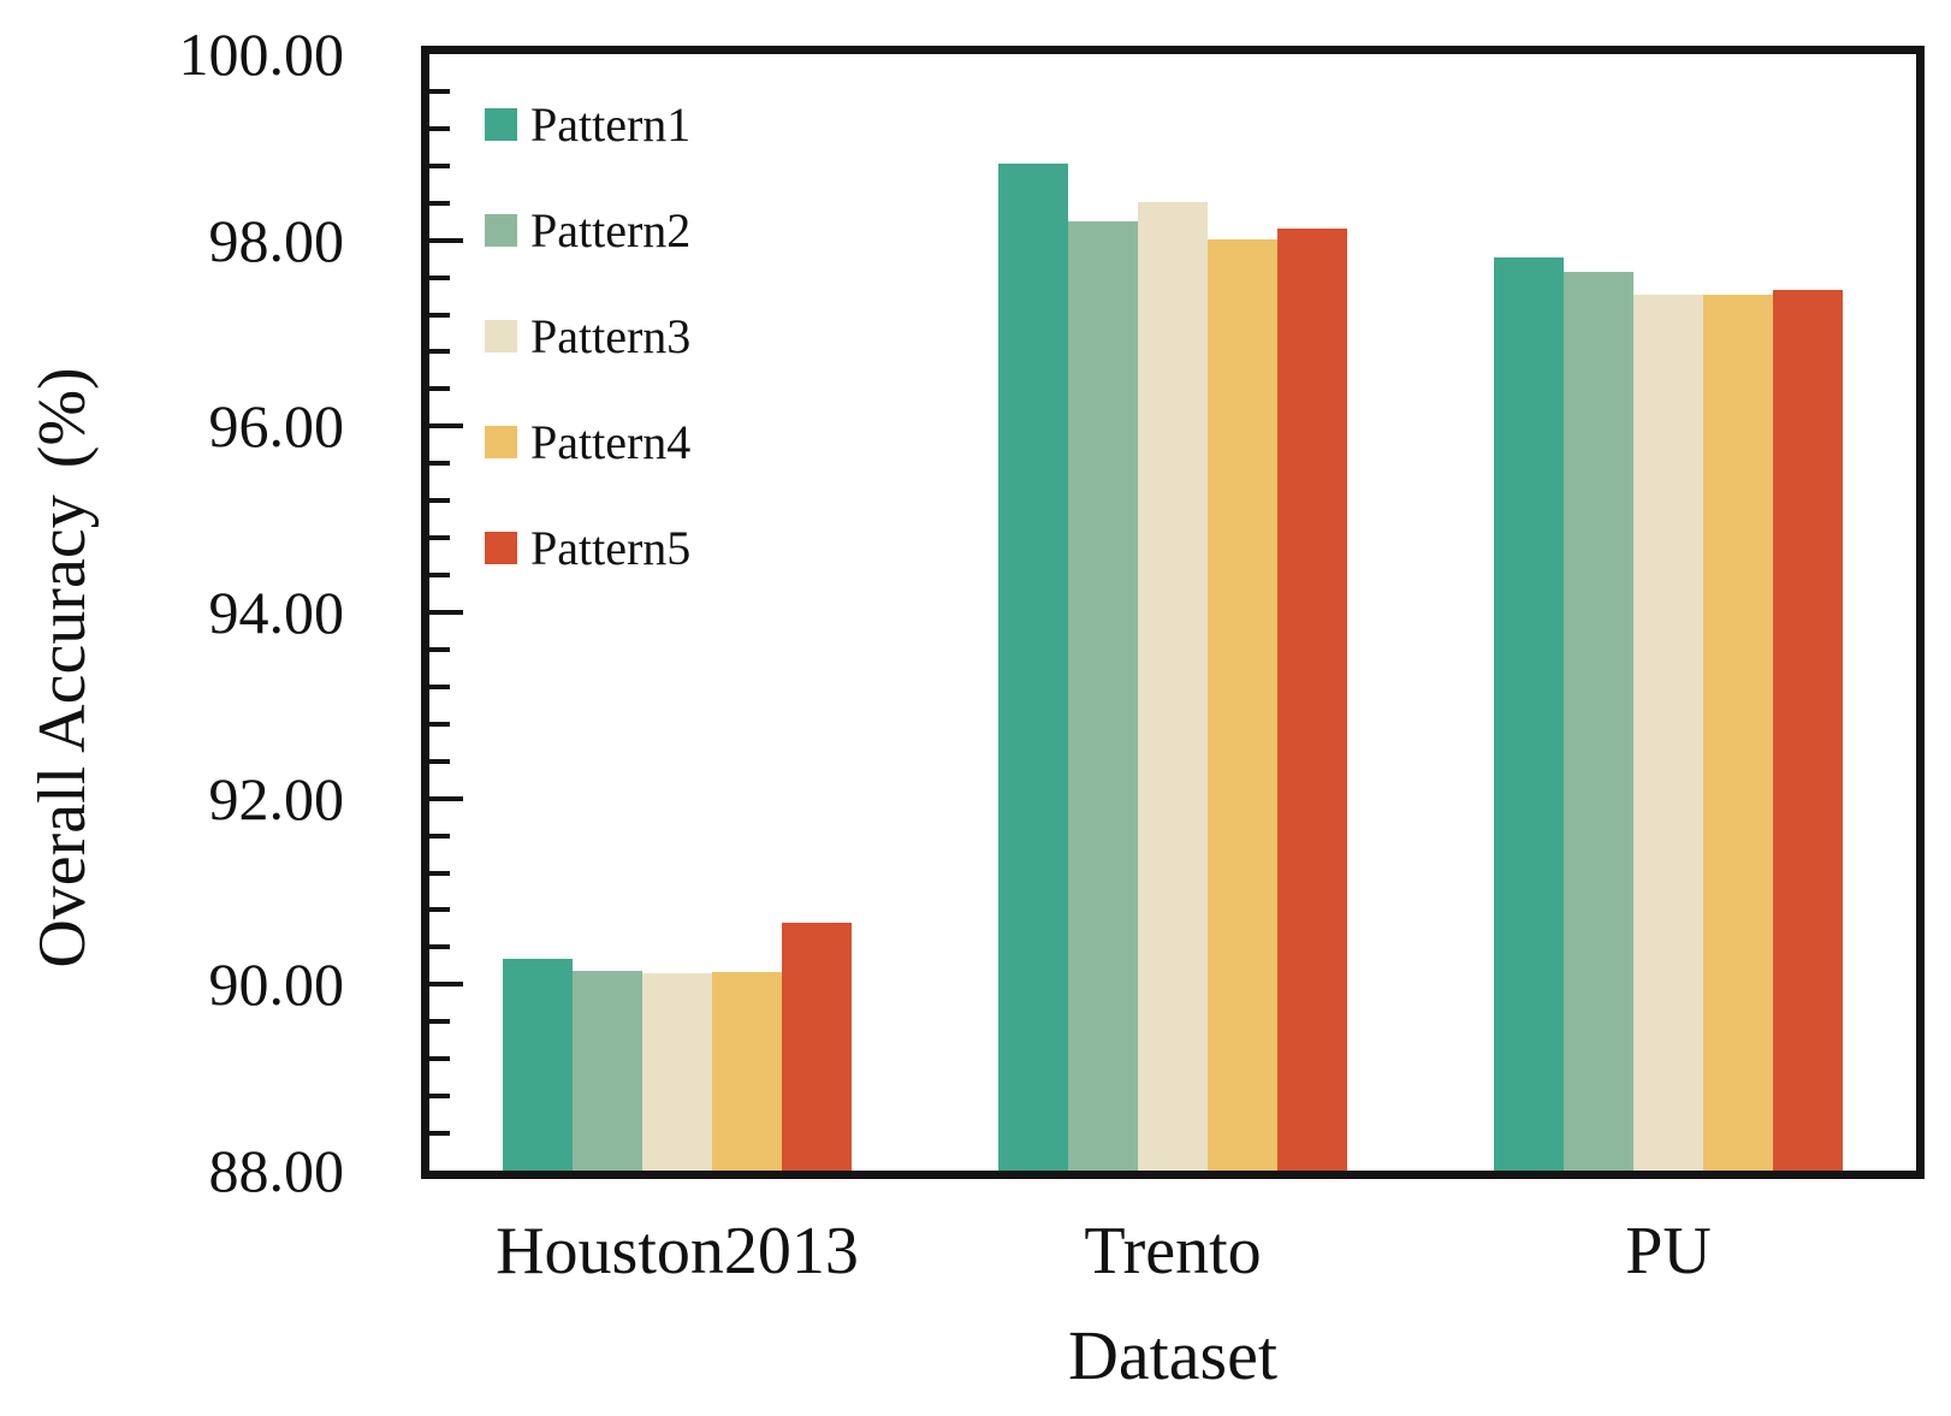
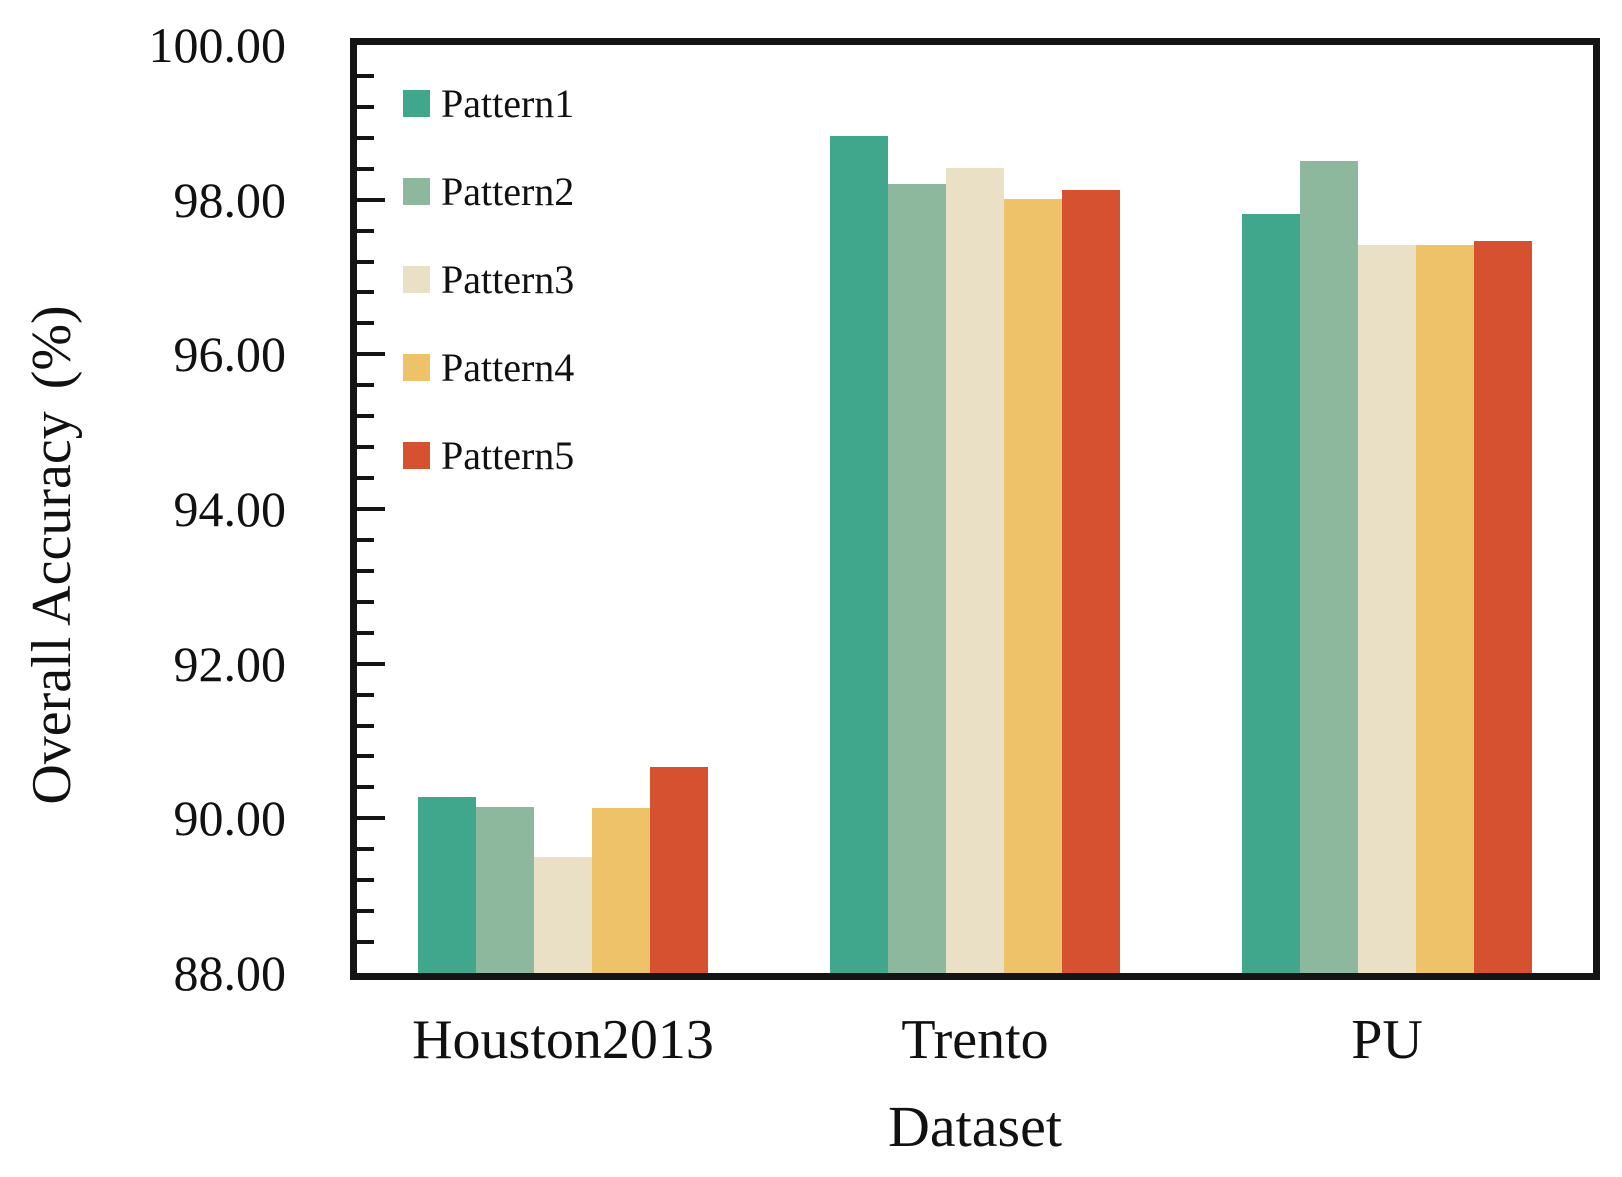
Pattern3/Houston2013: 90.1 -> 89.5
Pattern2/PU: 97.7 -> 98.5
